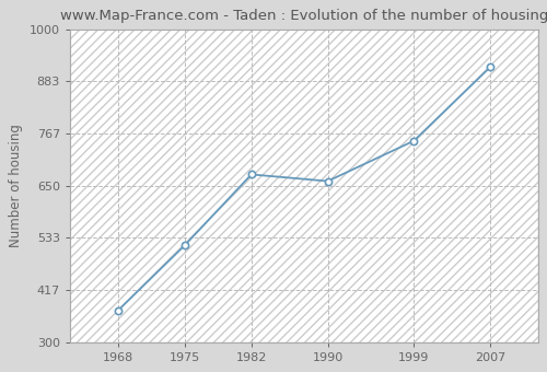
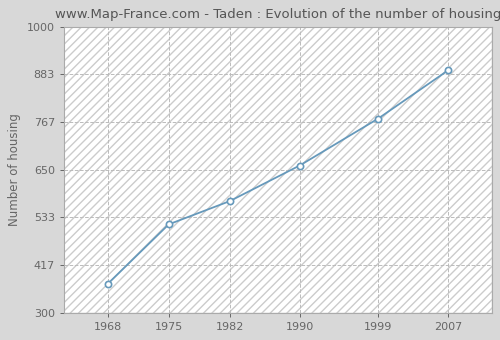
1982: 675 -> 573
1999: 750 -> 775
2007: 915 -> 893
